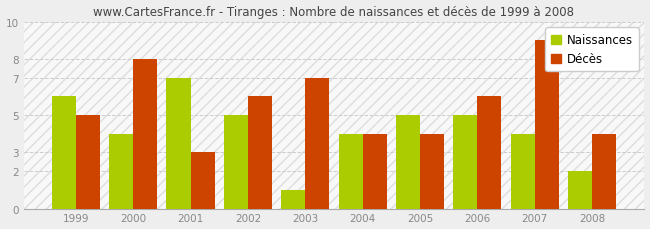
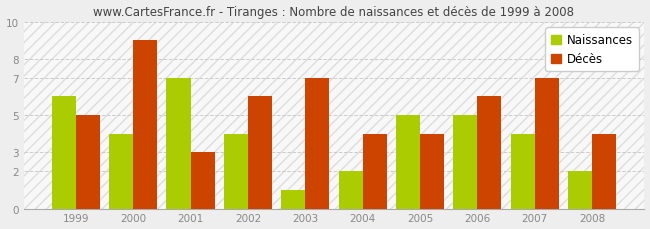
Décès/2000: 8 -> 9
Naissances/2002: 5 -> 4
Naissances/2004: 4 -> 2
Décès/2007: 9 -> 7
